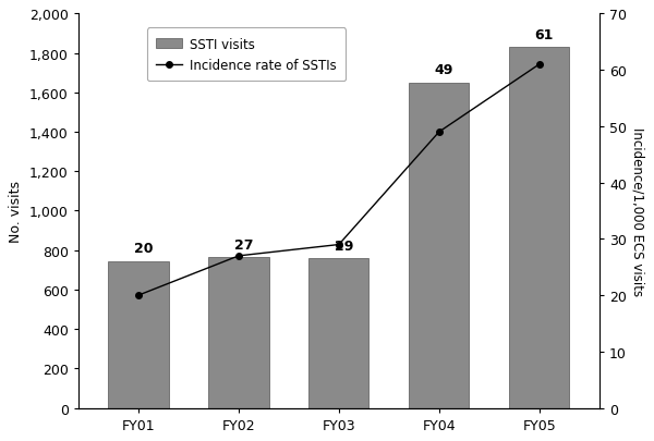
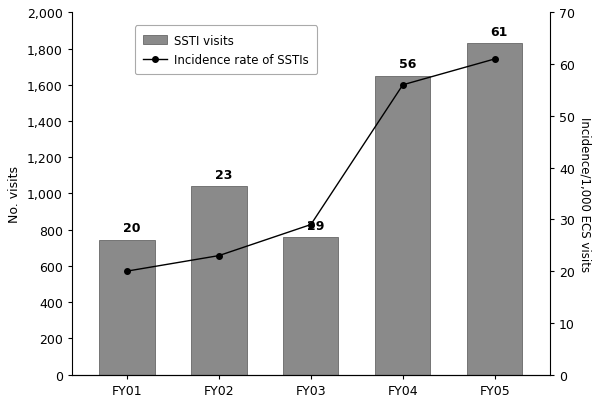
SSTI visits/FY02: 760 -> 1,040
Incidence rate of SSTIs/FY02: 27 -> 23
Incidence rate of SSTIs/FY04: 49 -> 56
